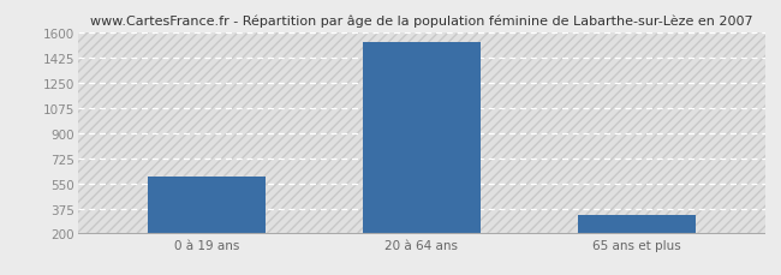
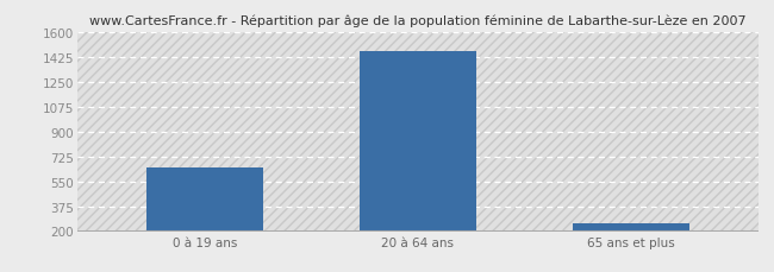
0 à 19 ans: 600 -> 650
20 à 64 ans: 1530 -> 1460
65 ans et plus: 330 -> 260
